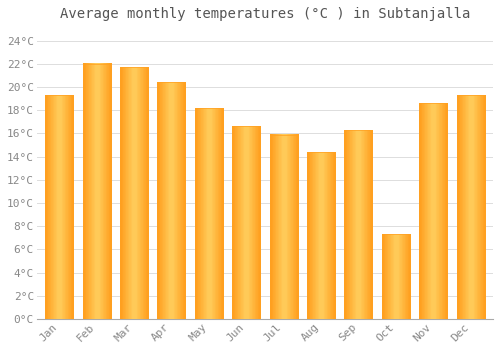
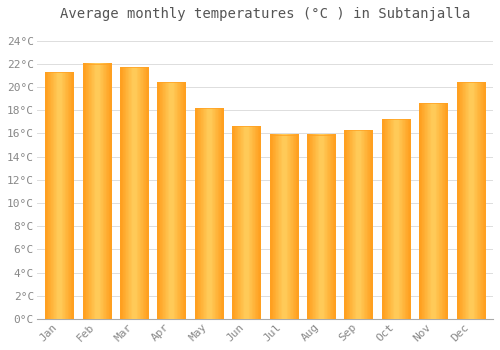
Jan: 19.3°C -> 21.3°C
Aug: 14.4°C -> 15.9°C
Oct: 7.3°C -> 17.2°C
Dec: 19.3°C -> 20.4°C
